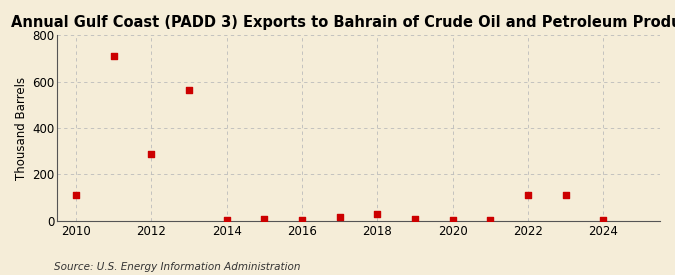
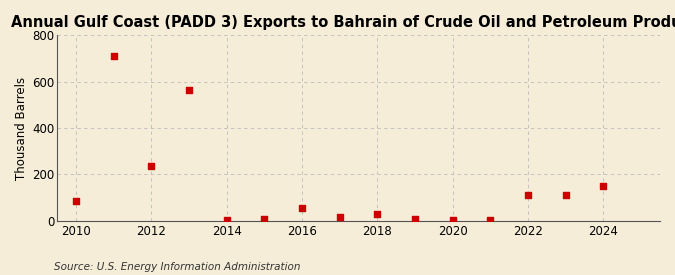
2010: 112 -> 85
2012: 290 -> 235
2016: 5 -> 55
2024: 5 -> 150
